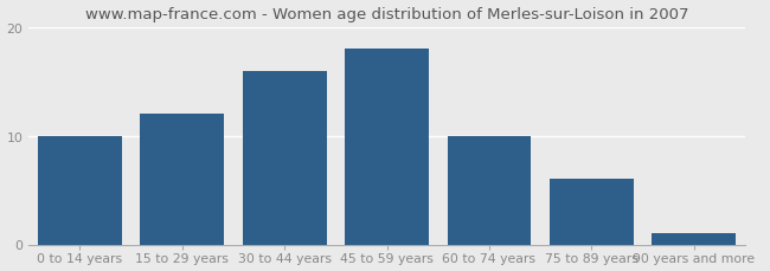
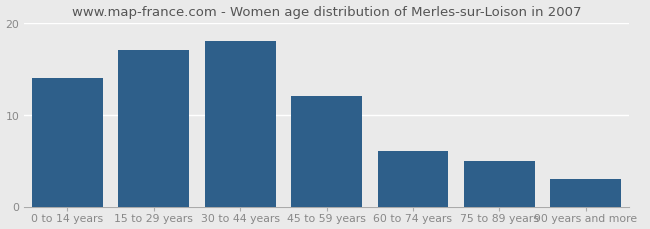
0 to 14 years: 10 -> 14
15 to 29 years: 12 -> 17
30 to 44 years: 16 -> 18
45 to 59 years: 18 -> 12
60 to 74 years: 10 -> 6
75 to 89 years: 6 -> 5
90 years and more: 1 -> 3
